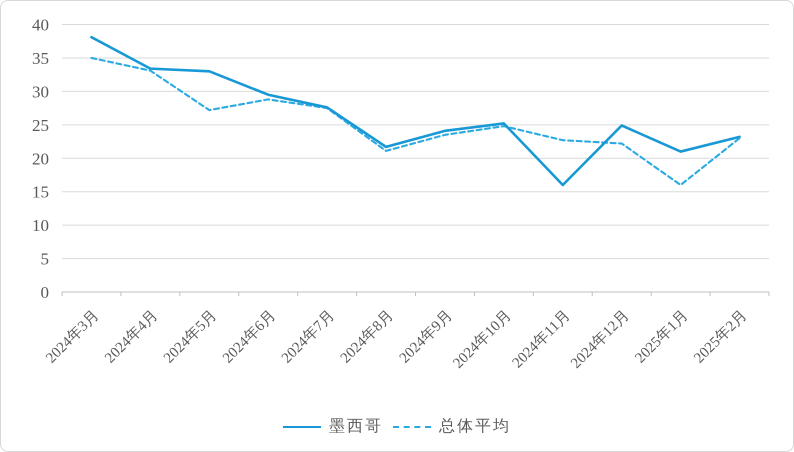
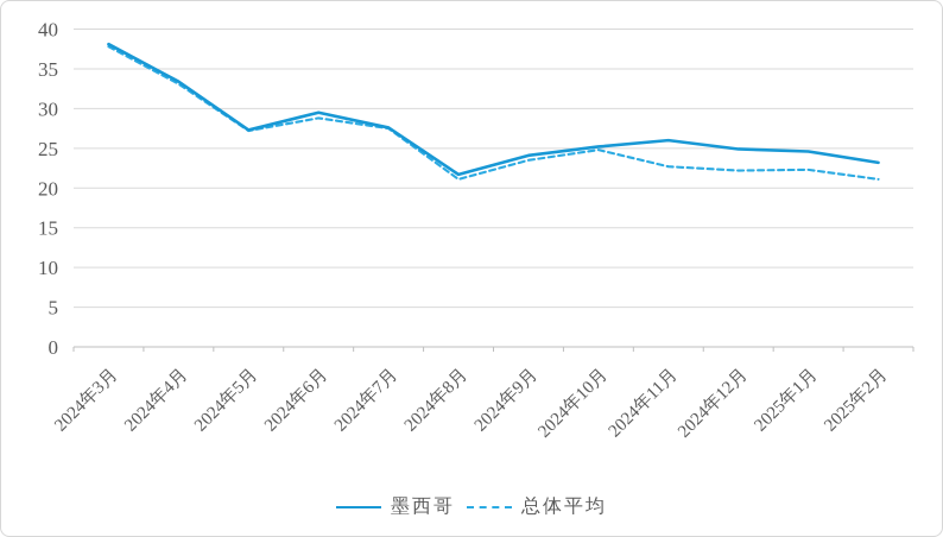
总体平均/2024年3月: 35 -> 38
墨西哥/2024年5月: 33 -> 27
墨西哥/2024年11月: 16 -> 26
墨西哥/2025年1月: 21 -> 25
总体平均/2025年1月: 16 -> 22
总体平均/2025年2月: 23 -> 21
